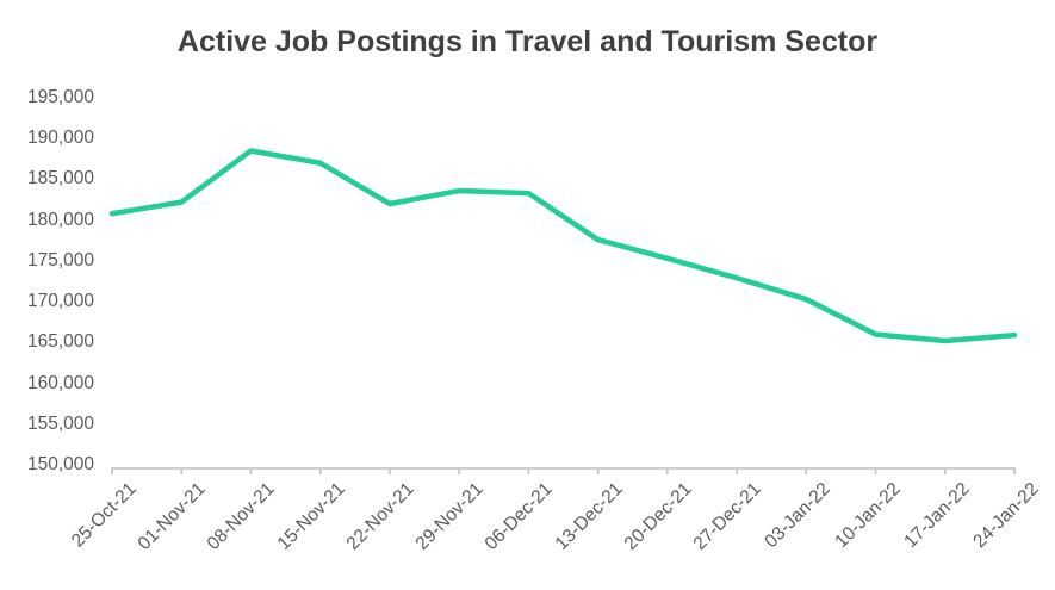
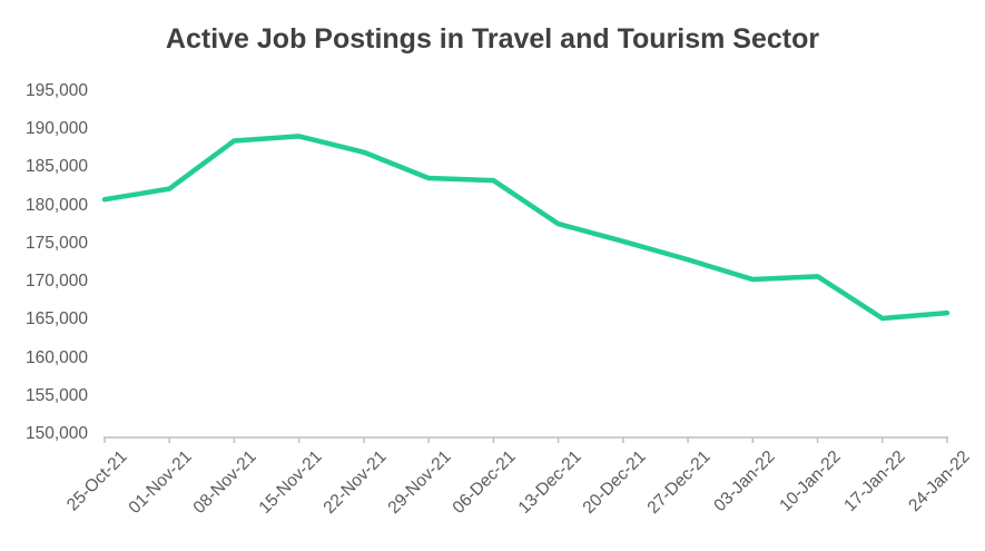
15-Nov-21: 187000 -> 189000
22-Nov-21: 182000 -> 187000
10-Jan-22: 166000 -> 171000
